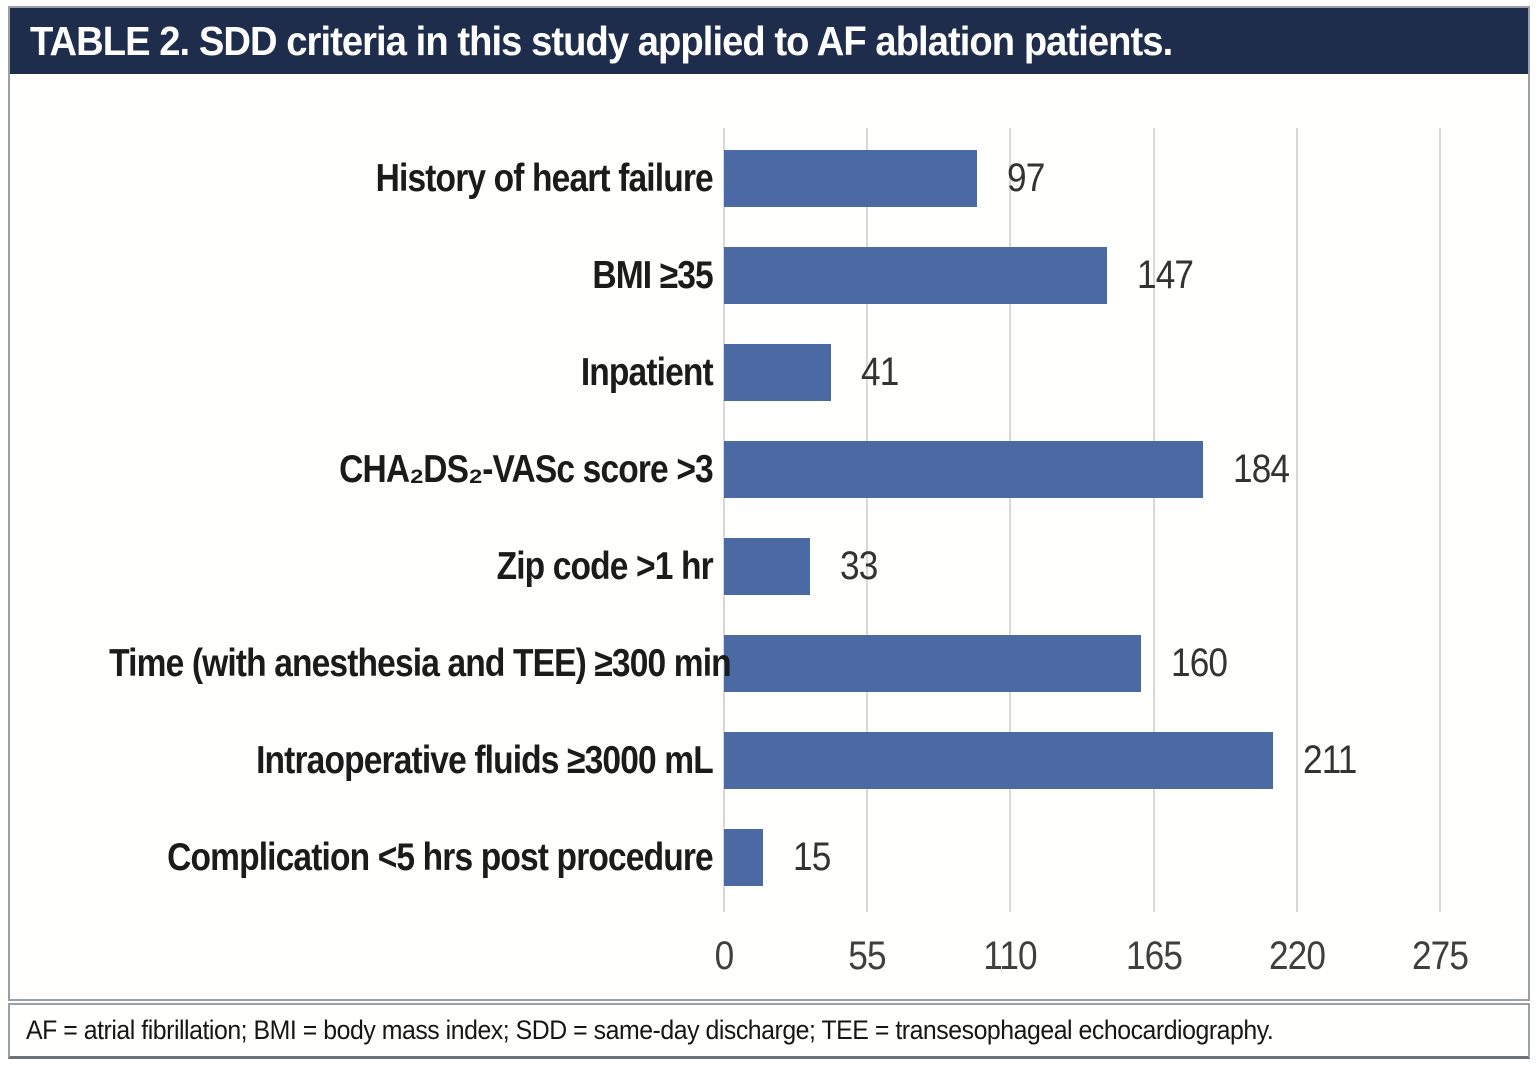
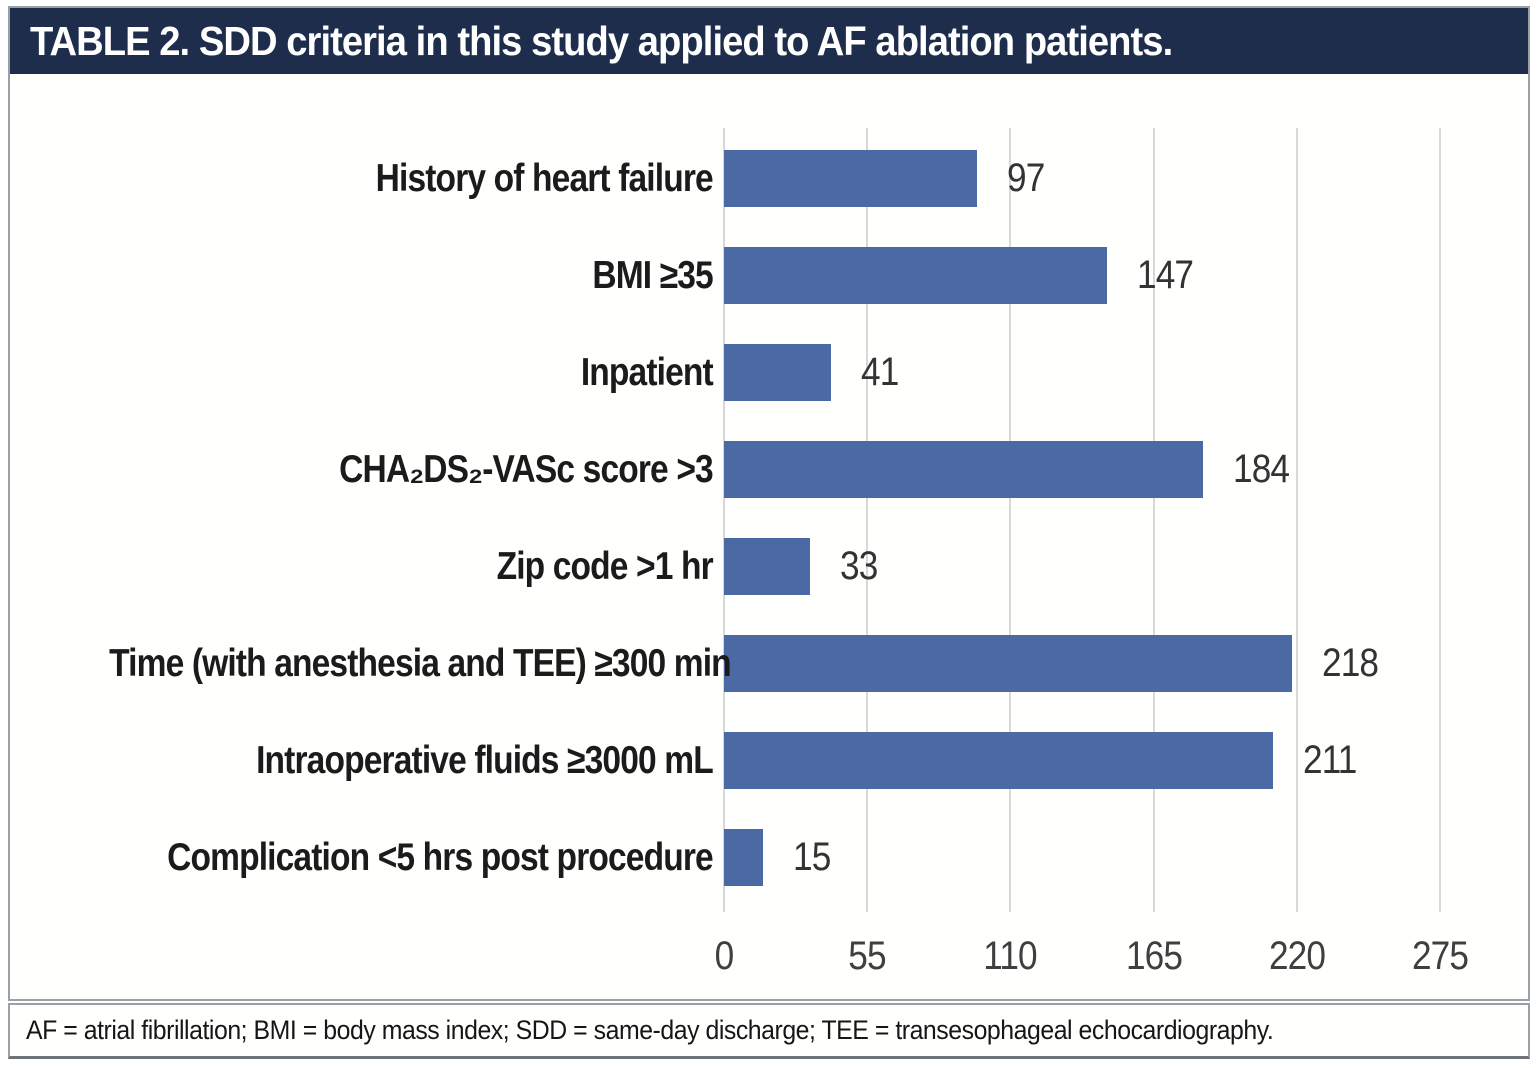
Time (with anesthesia and TEE) ≥300 min: 160 -> 218
